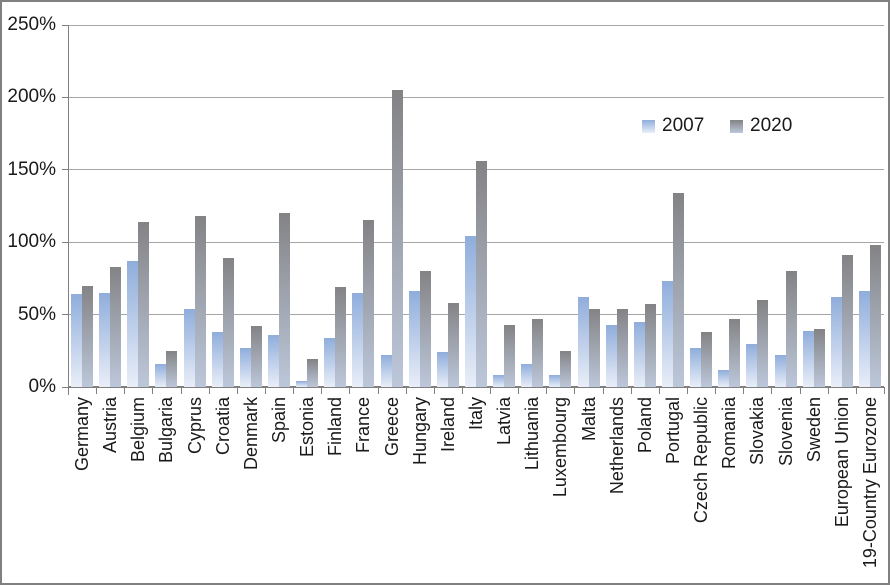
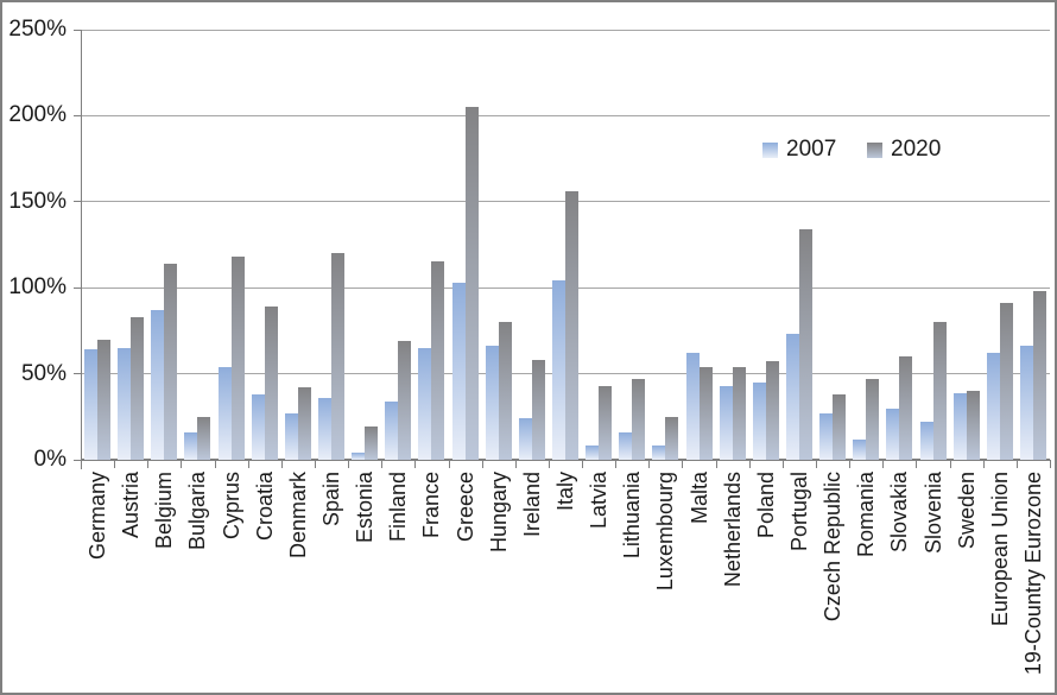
2007/Greece: 22% -> 103%
